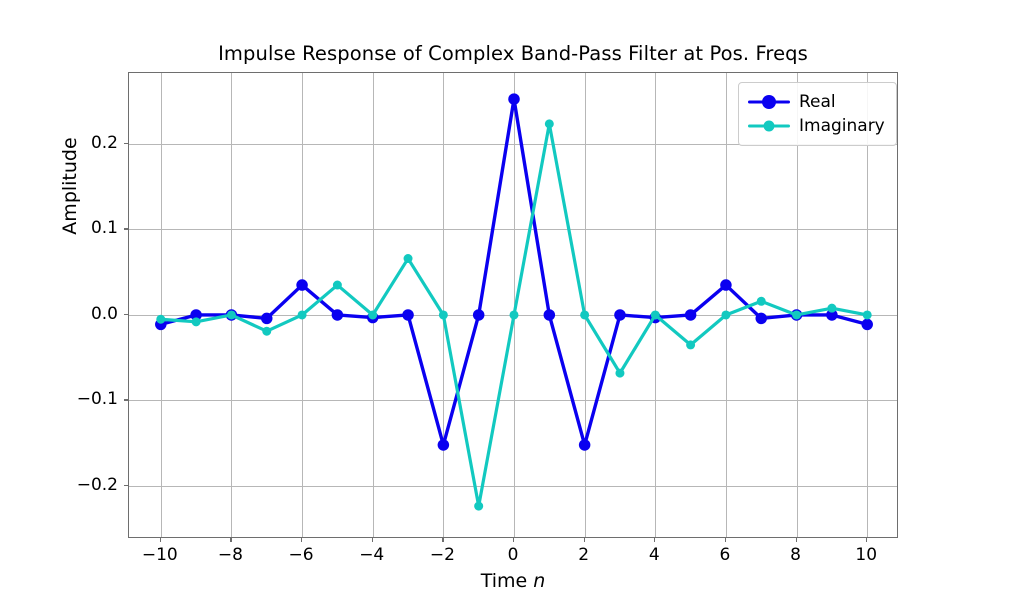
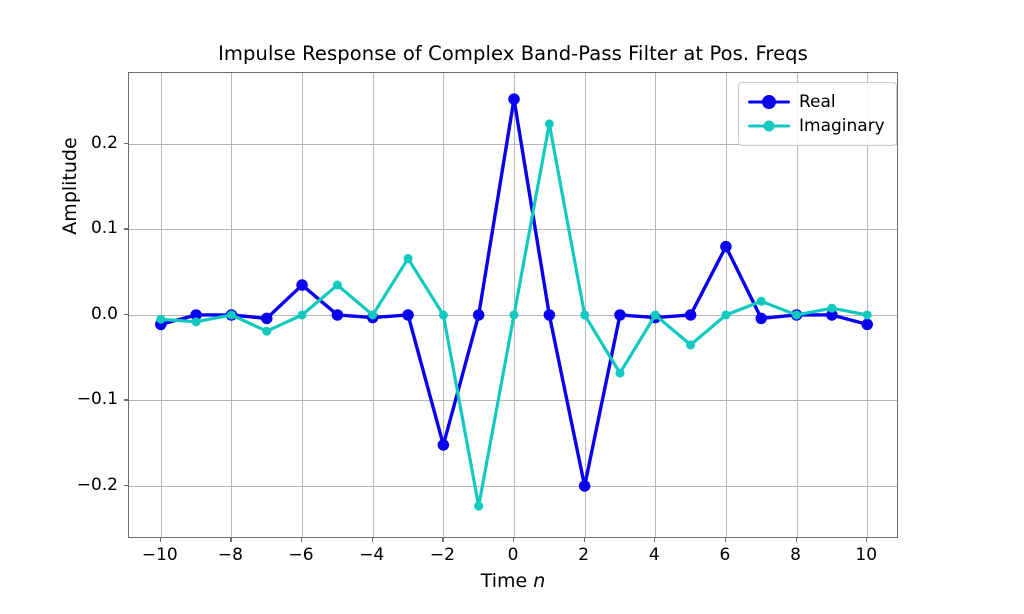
Real/2: -0.15 -> -0.20
Real/6: 0.04 -> 0.08
